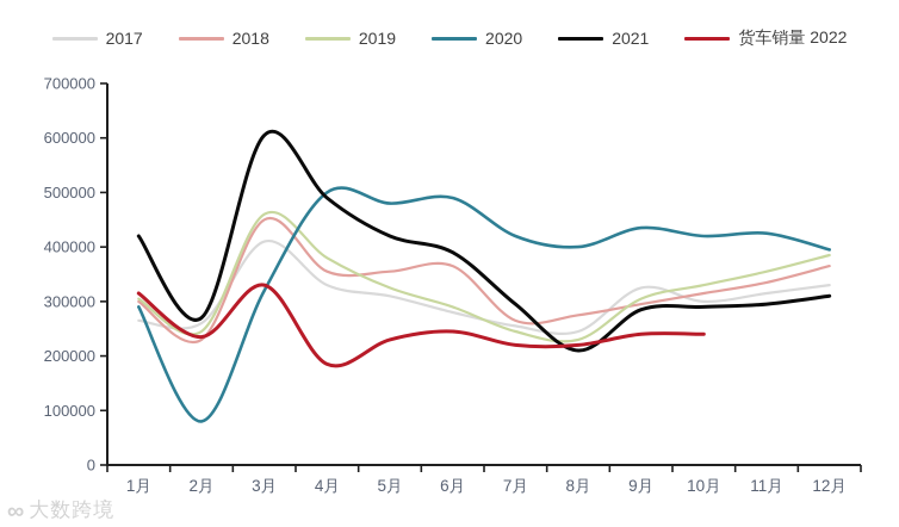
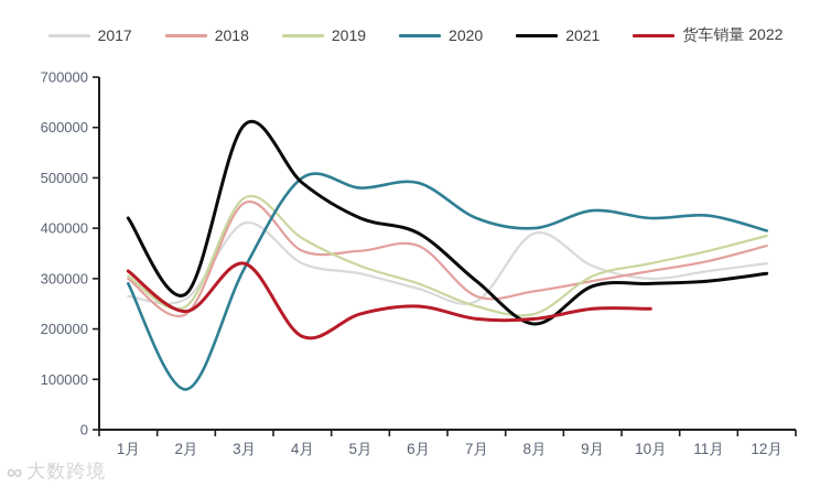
2017/8月: 240000 -> 390000
